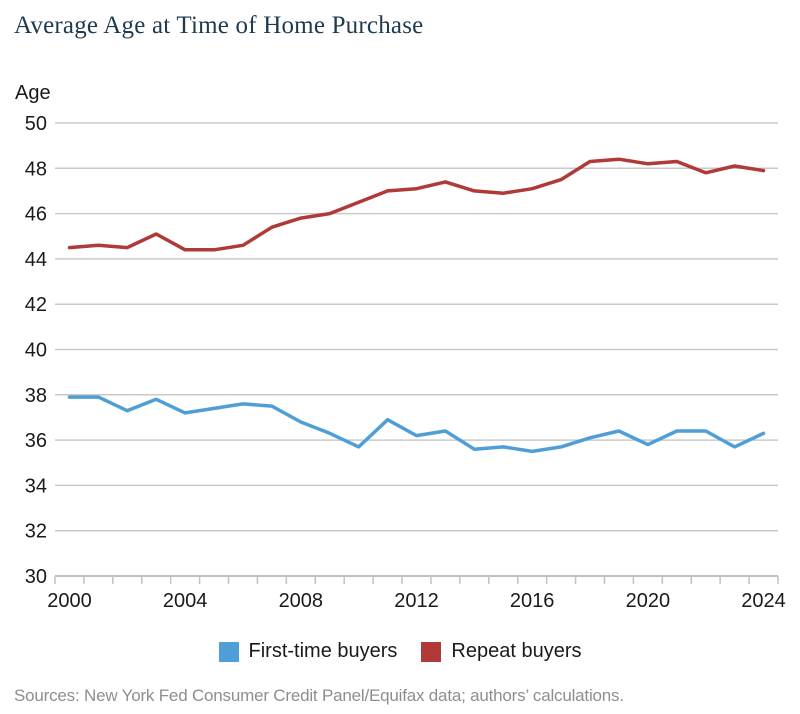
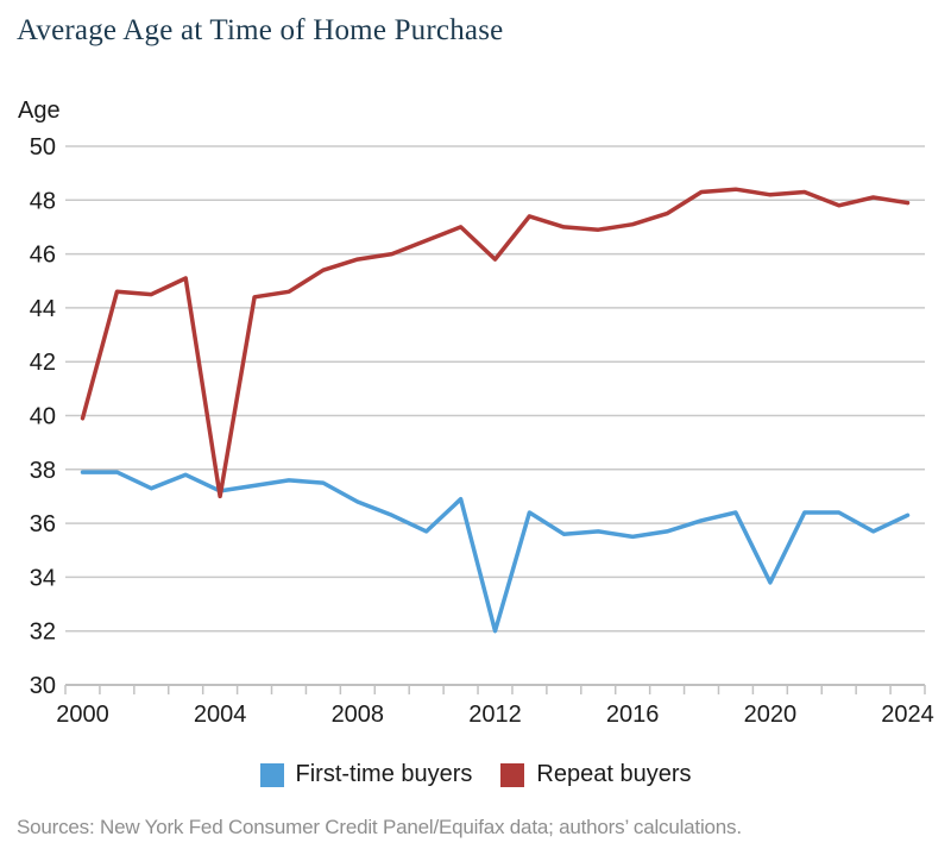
Repeat buyers/2000: 44.5 -> 39.9
Repeat buyers/2004: 44.4 -> 37.0
First-time buyers/2012: 36.2 -> 32.0
Repeat buyers/2012: 47.1 -> 45.8
First-time buyers/2020: 35.8 -> 33.8
